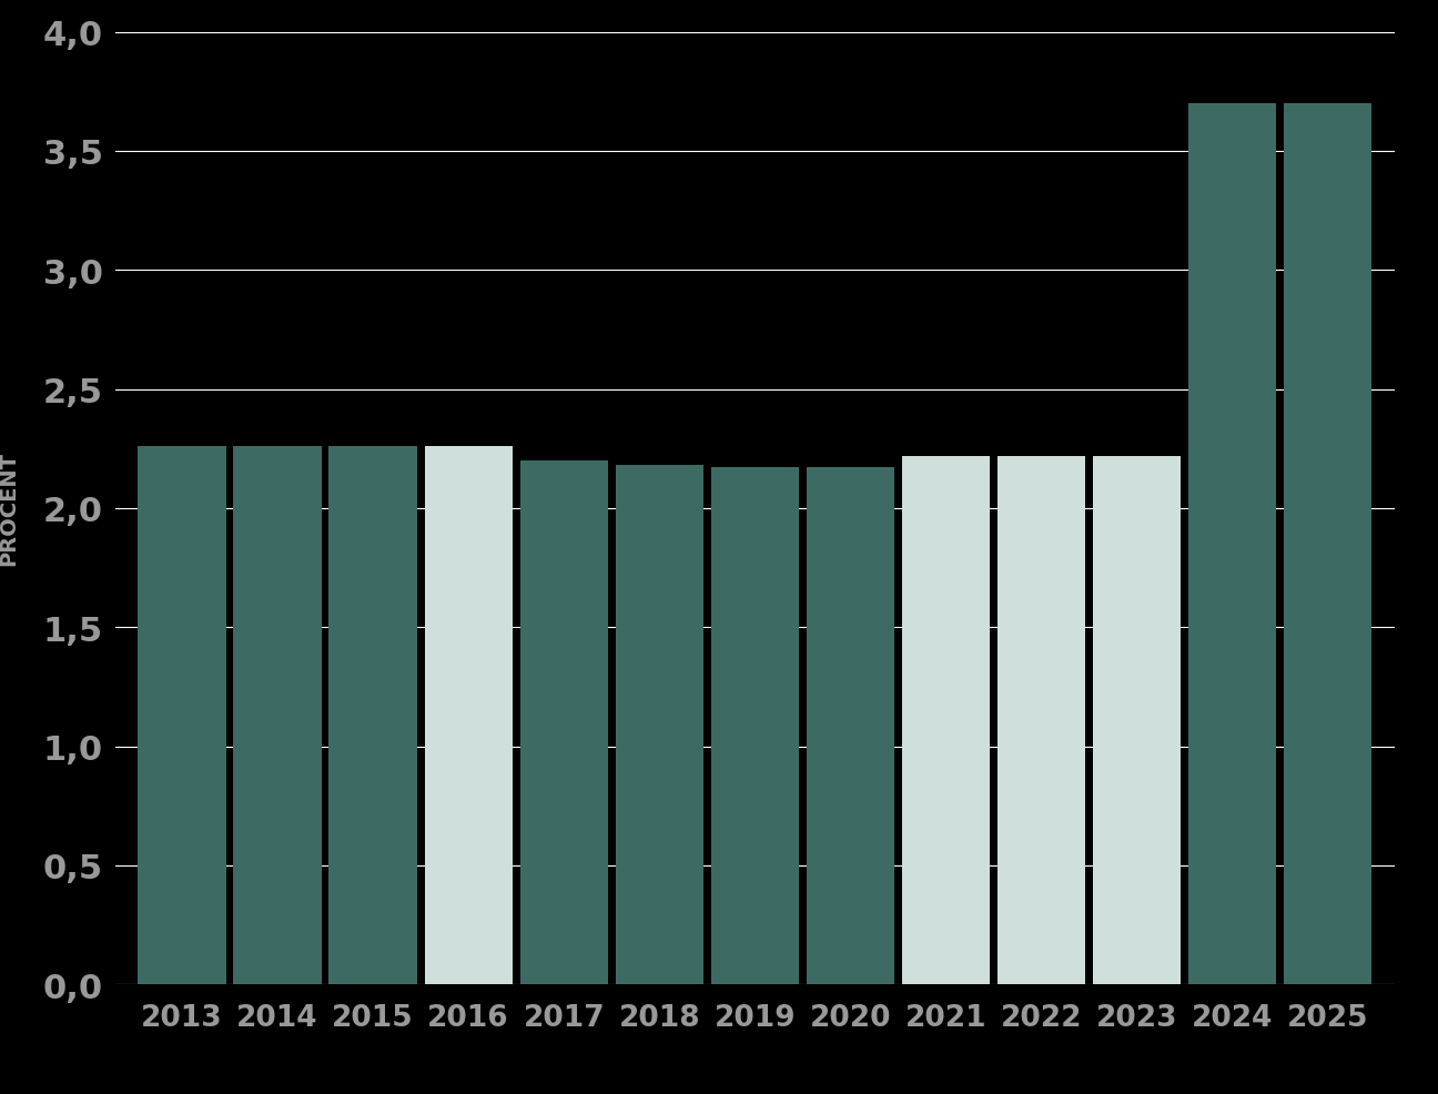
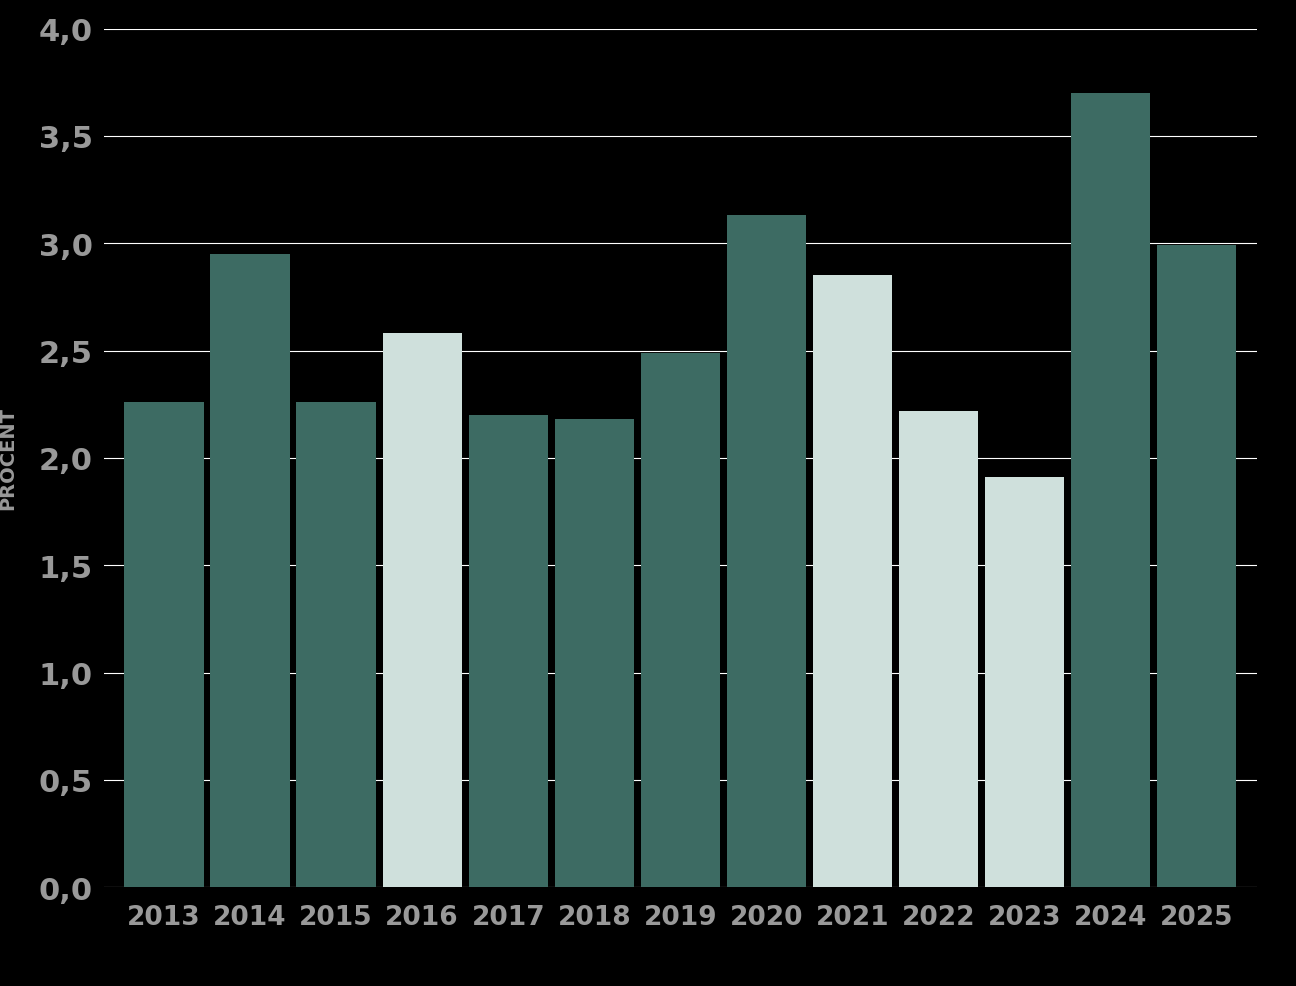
2014: 2,26 -> 2,95
2016: 2,26 -> 2,58
2019: 2,17 -> 2,49
2020: 2,17 -> 3,13
2021: 2,22 -> 2,85
2023: 2,22 -> 1,91
2025: 3,70 -> 2,99
